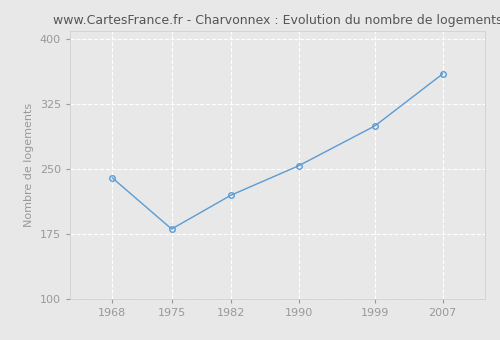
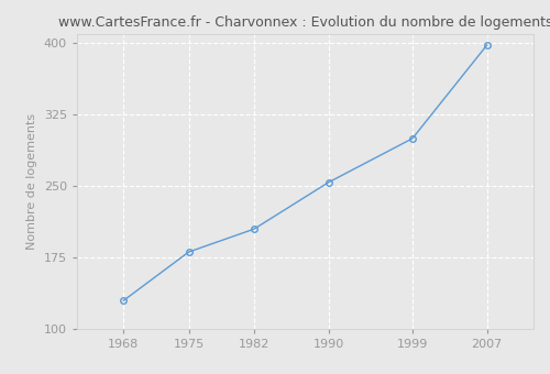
1968: 240 -> 130
1982: 220 -> 205
2007: 360 -> 398
